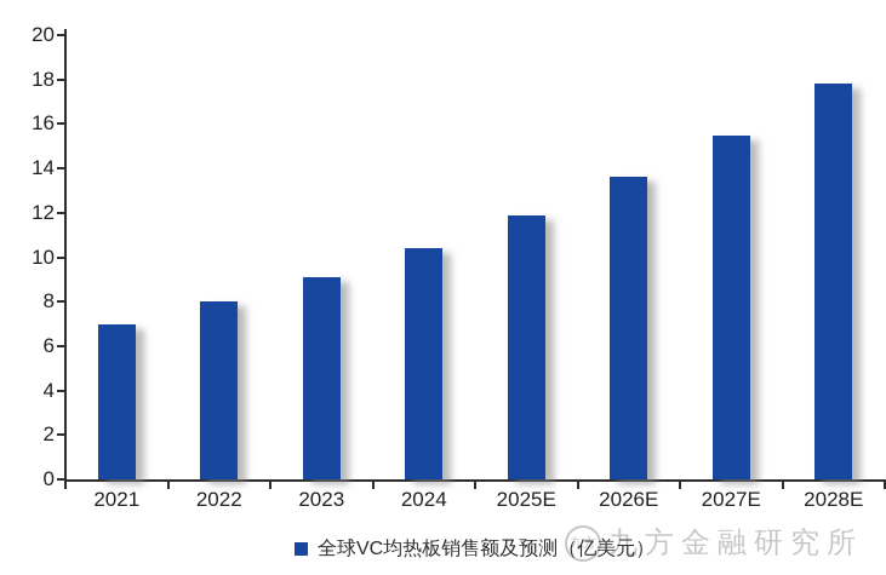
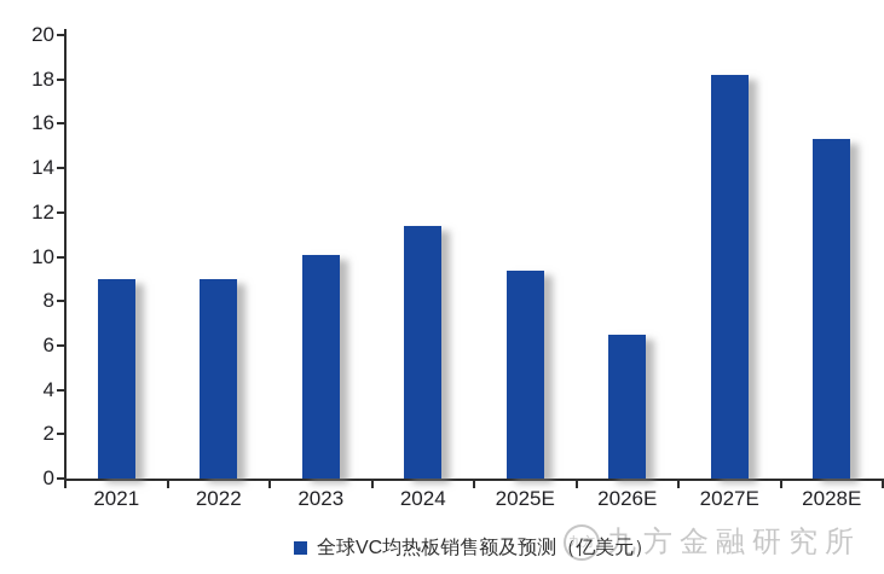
2021: 7.0 -> 9.0
2022: 8.0 -> 9.0
2023: 9.1 -> 10.1
2024: 10.4 -> 11.4
2025E: 11.9 -> 9.4
2026E: 13.6 -> 6.5
2027E: 15.5 -> 18.2
2028E: 17.8 -> 15.3
